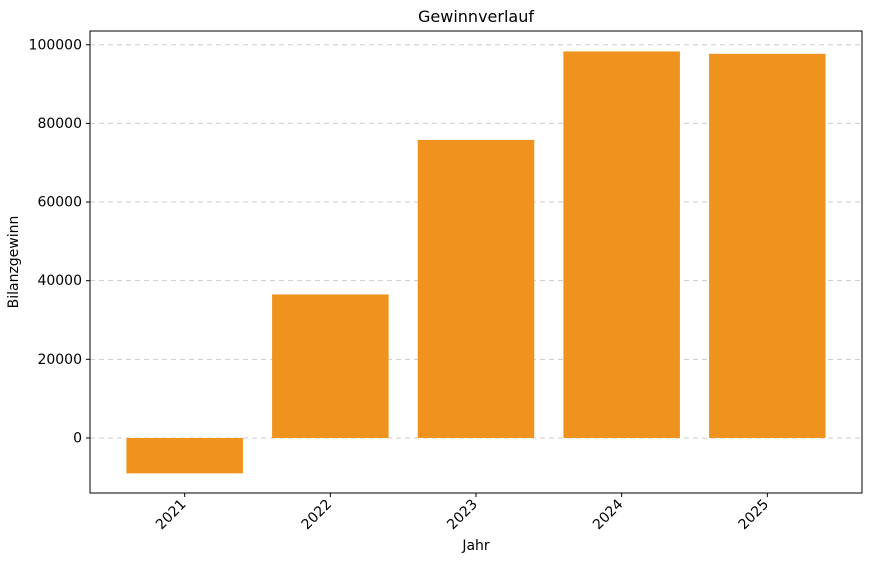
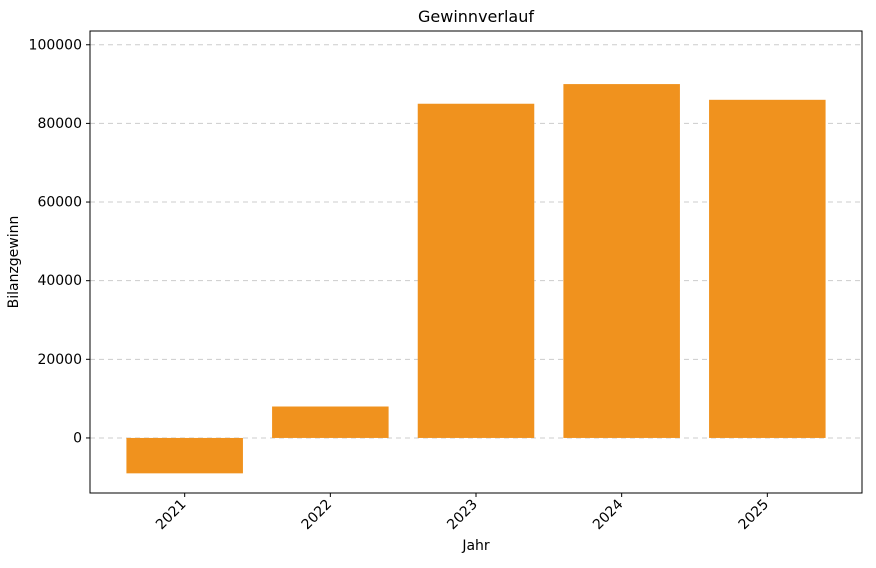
2022: 36000 -> 8000
2023: 76000 -> 85000
2024: 98000 -> 90000
2025: 98000 -> 86000
